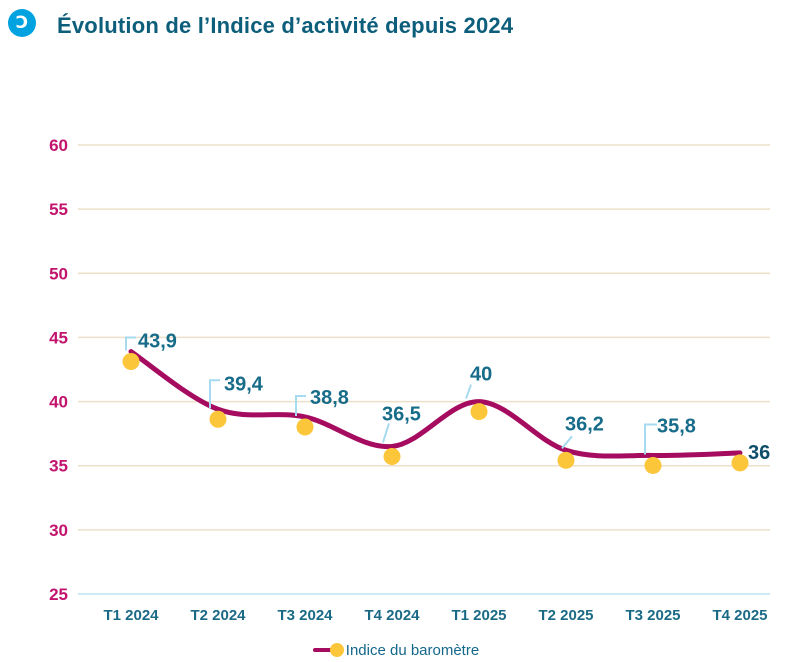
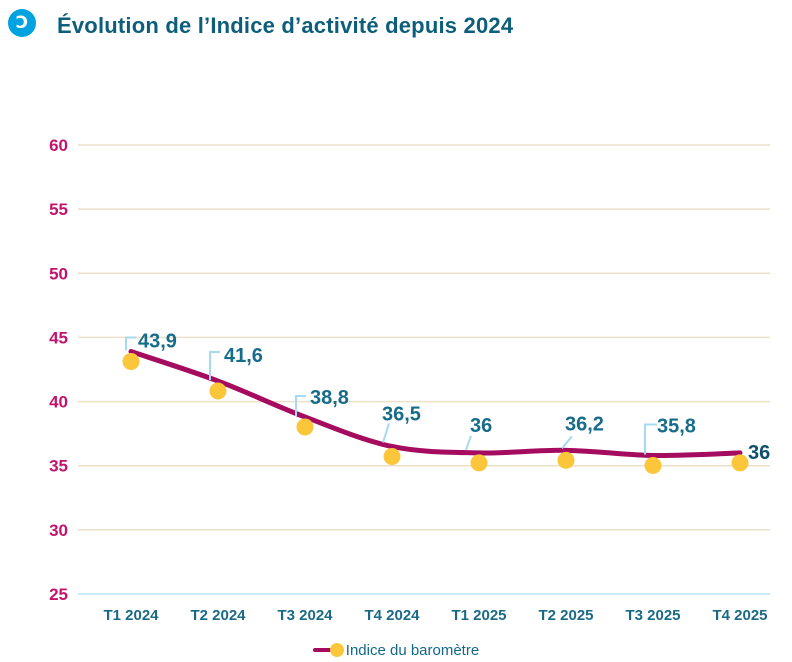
T2 2024: 39,4 -> 41,6
T1 2025: 40 -> 36
